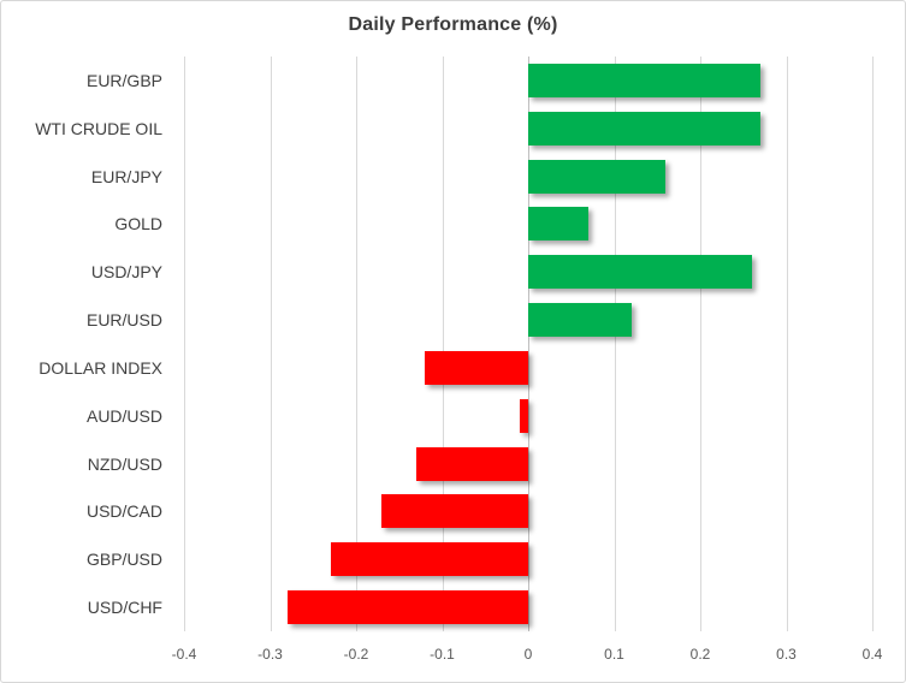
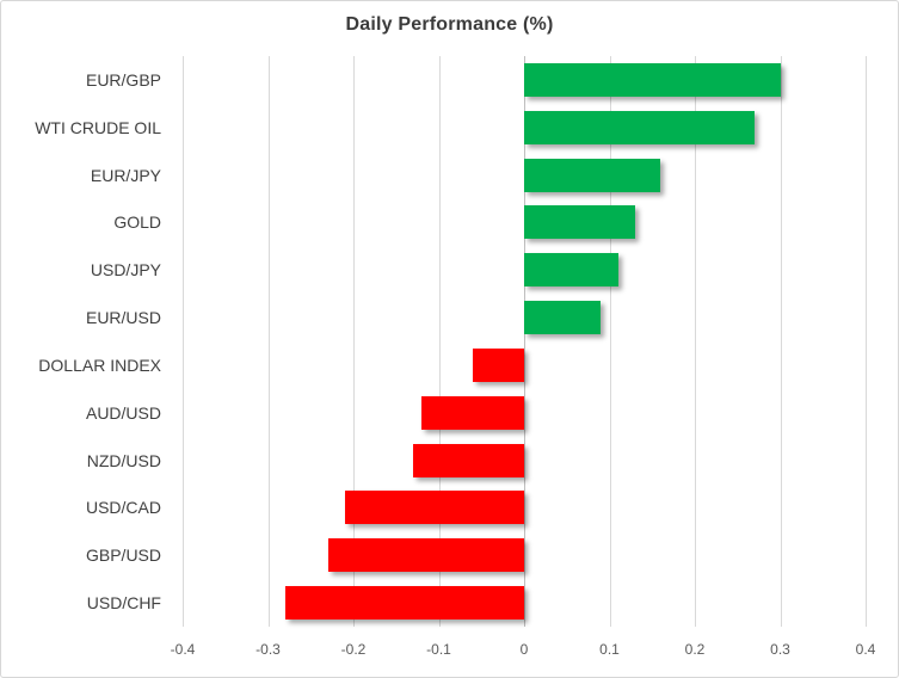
EUR/GBP: 0.27 -> 0.30
GOLD: 0.07 -> 0.13
USD/JPY: 0.26 -> 0.11
EUR/USD: 0.12 -> 0.09
DOLLAR INDEX: -0.12 -> -0.06
AUD/USD: -0.01 -> -0.12
USD/CAD: -0.17 -> -0.21
